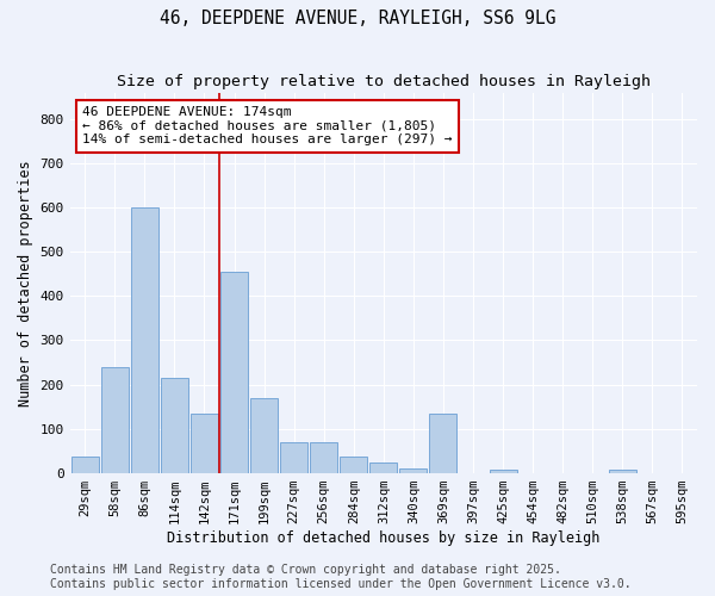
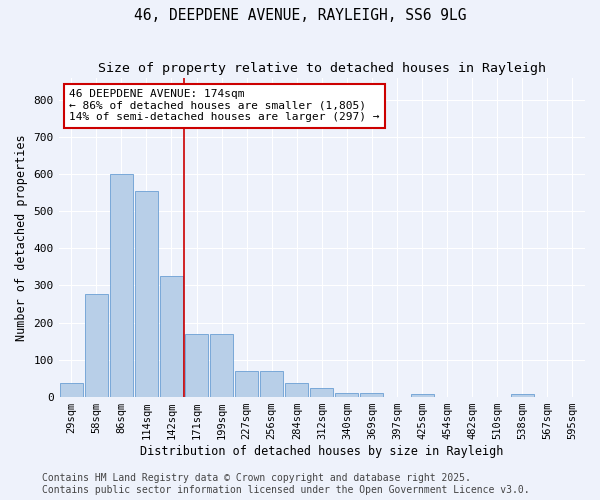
58sqm: 240 -> 278
114sqm: 215 -> 555
142sqm: 135 -> 325
171sqm: 455 -> 168
369sqm: 135 -> 10
